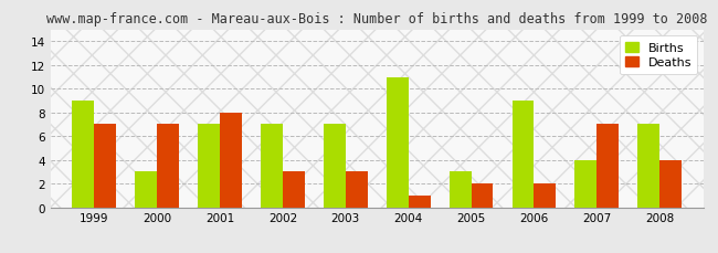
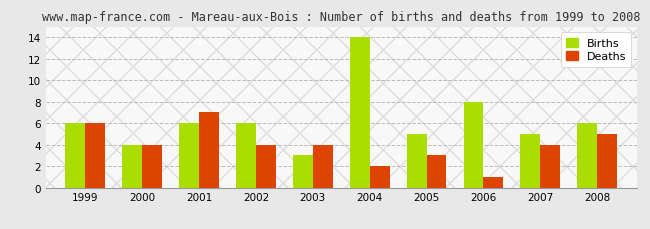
Births/1999: 9 -> 6
Deaths/1999: 7 -> 6
Births/2000: 3 -> 4
Deaths/2000: 7 -> 4
Births/2001: 7 -> 6
Deaths/2001: 8 -> 7
Births/2002: 7 -> 6
Deaths/2002: 3 -> 4
Births/2003: 7 -> 3
Deaths/2003: 3 -> 4
Births/2004: 11 -> 14
Deaths/2004: 1 -> 2
Births/2005: 3 -> 5
Deaths/2005: 2 -> 3
Births/2006: 9 -> 8
Deaths/2006: 2 -> 1
Births/2007: 4 -> 5
Deaths/2007: 7 -> 4
Births/2008: 7 -> 6
Deaths/2008: 4 -> 5
